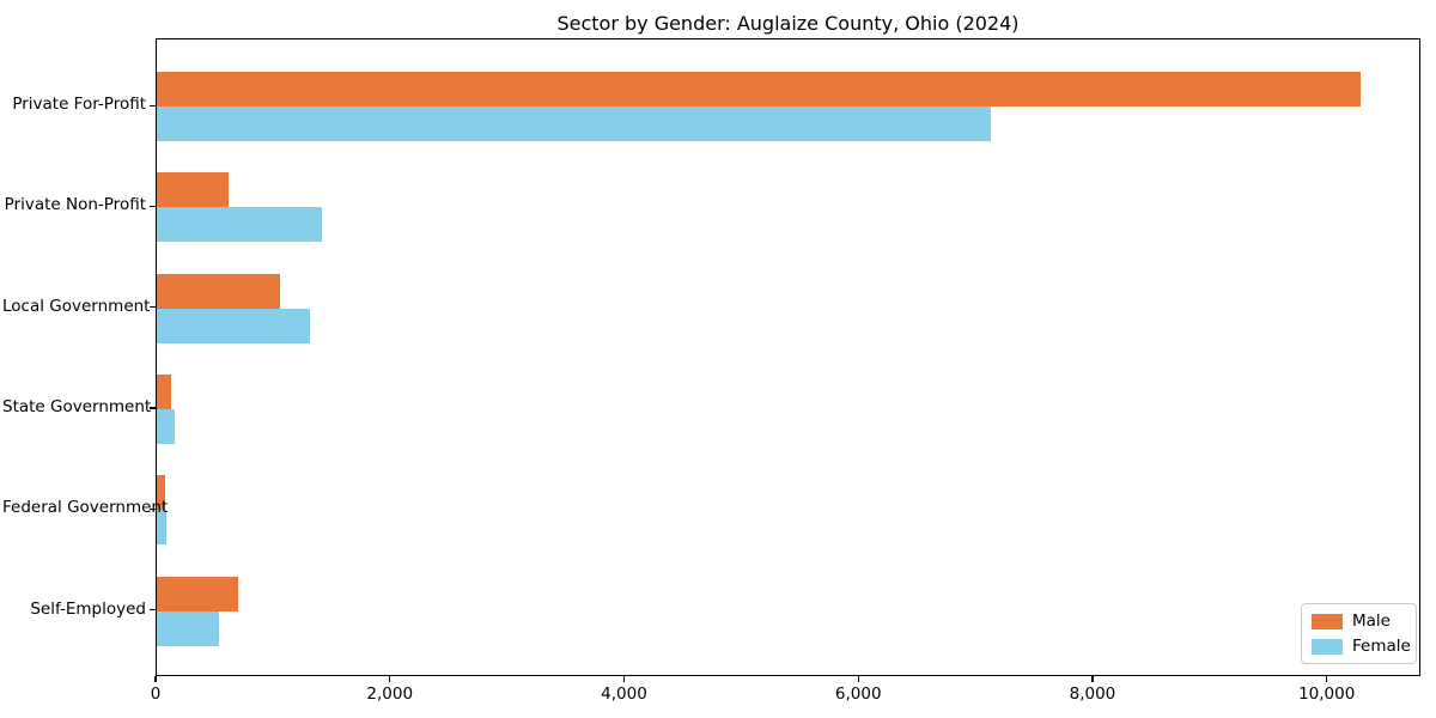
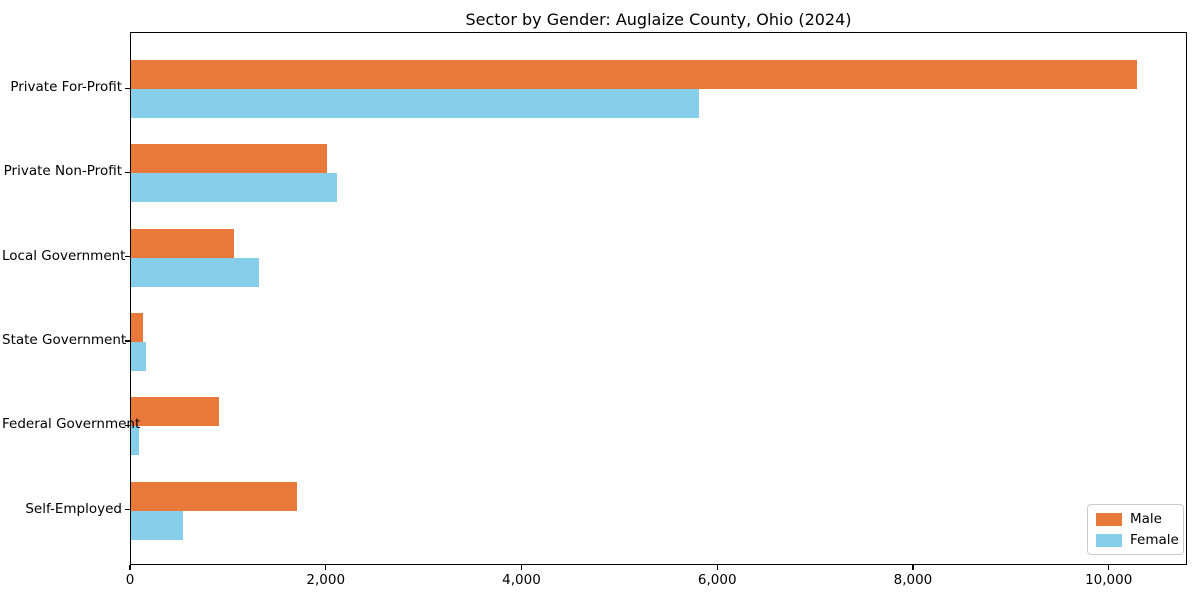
Female/Private For-Profit: 7100 -> 5800
Male/Private Non-Profit: 600 -> 2000
Female/Private Non-Profit: 1400 -> 2100
Male/Federal Government: 100 -> 900
Male/Self-Employed: 700 -> 1700
